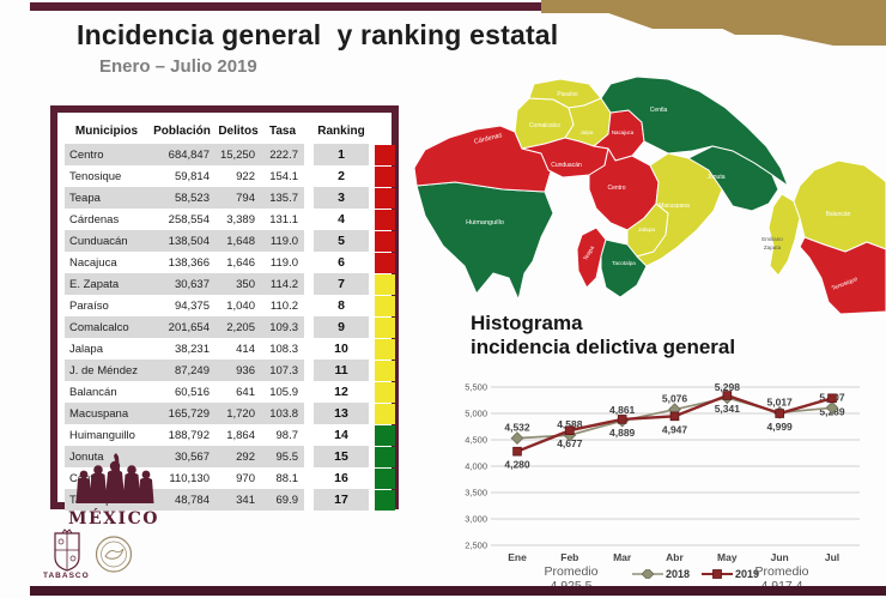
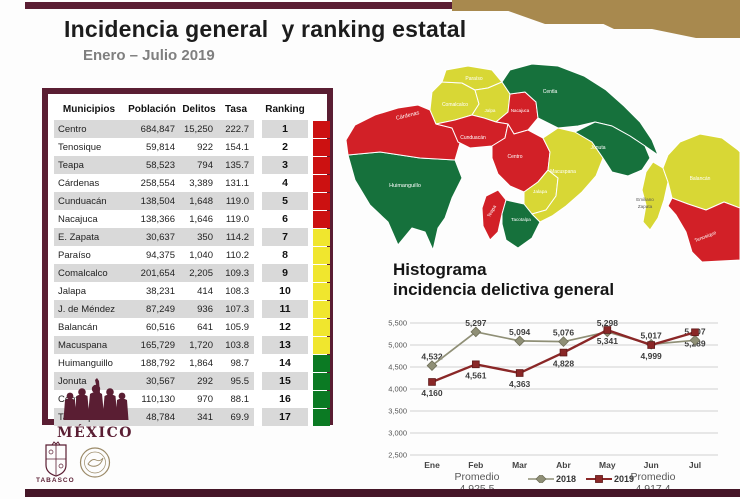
2019/Ene: 4,280 -> 4,160
2018/Feb: 4,588 -> 5,297
2019/Feb: 4,677 -> 4,561
2018/Mar: 4,861 -> 5,094
2019/Mar: 4,889 -> 4,363
2019/Abr: 4,947 -> 4,828
